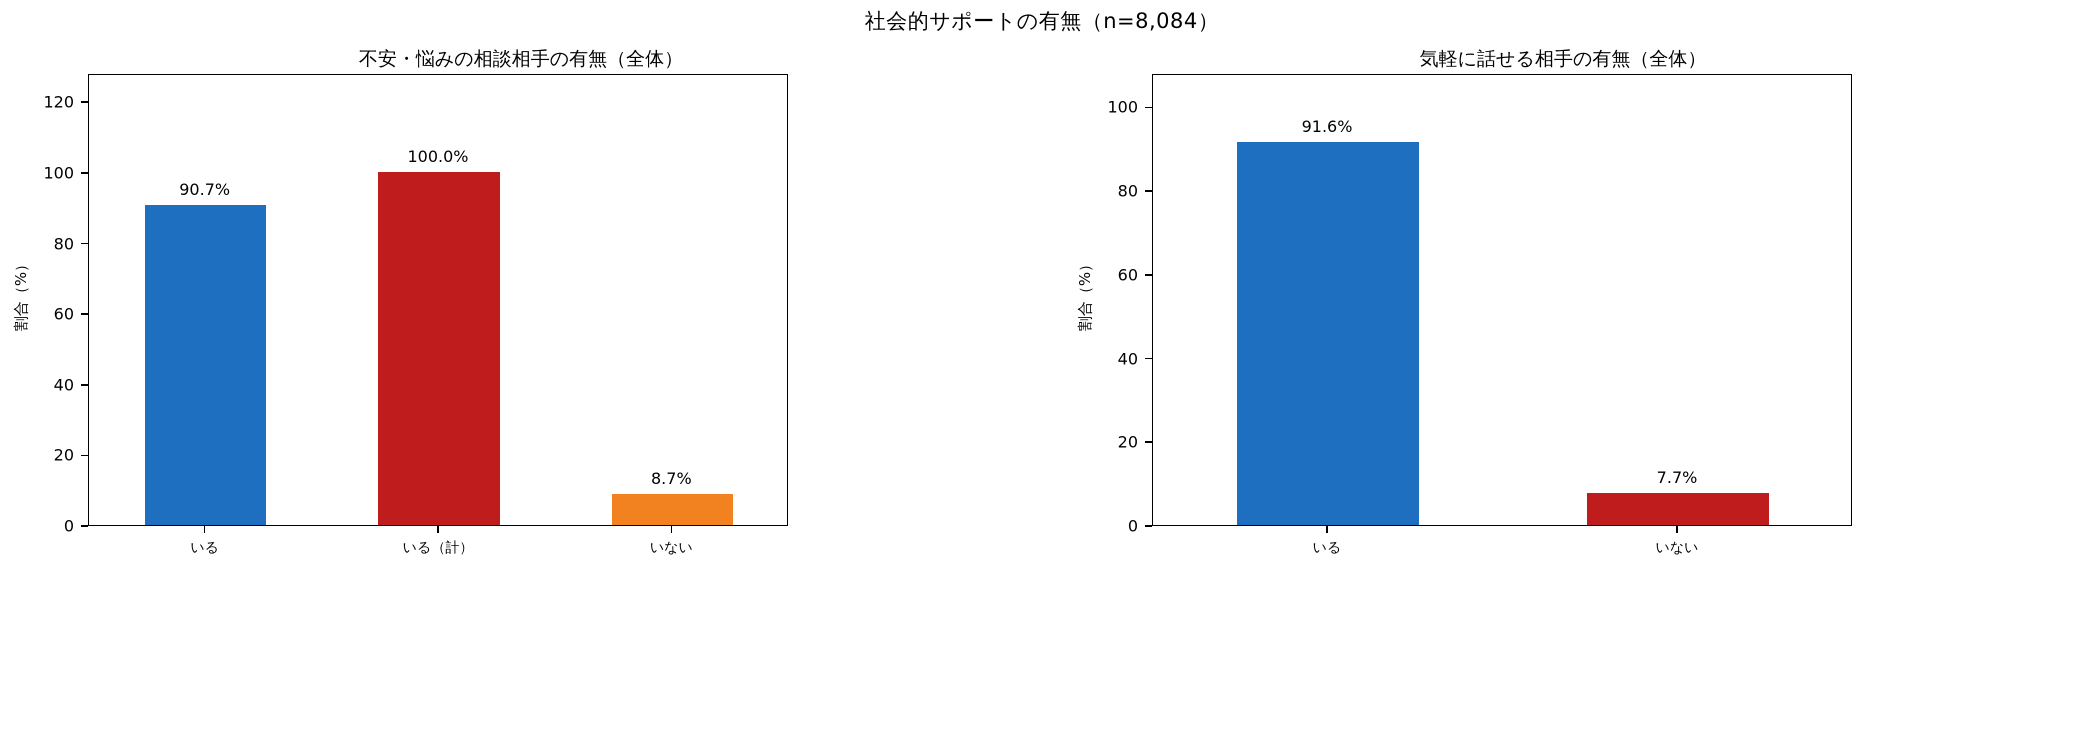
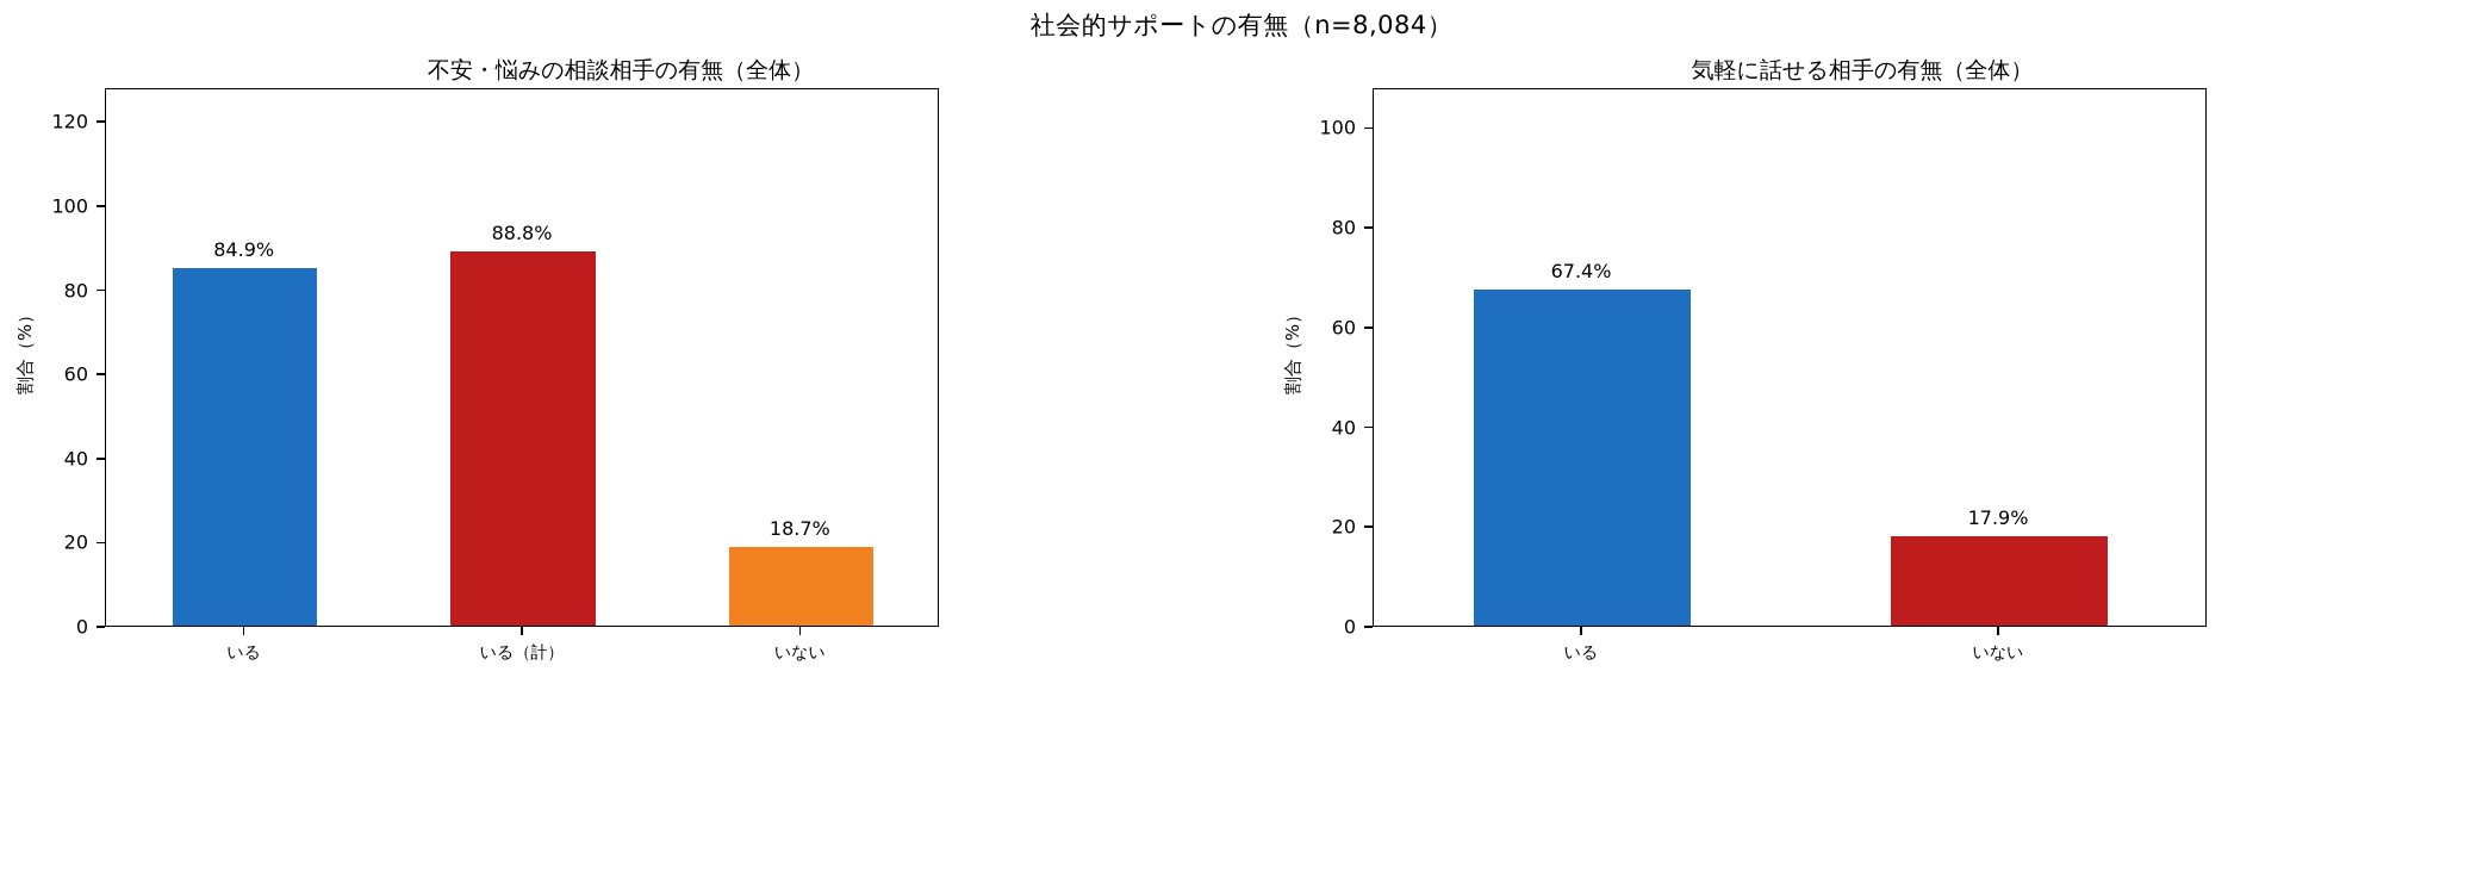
不安・悩みの相談相手の有無（全体）/いる: 90.7% -> 84.9%
不安・悩みの相談相手の有無（全体）/いる（計）: 100.0% -> 88.8%
不安・悩みの相談相手の有無（全体）/いない: 8.7% -> 18.7%
気軽に話せる相手の有無（全体）/いる: 91.6% -> 67.4%
気軽に話せる相手の有無（全体）/いない: 7.7% -> 17.9%
